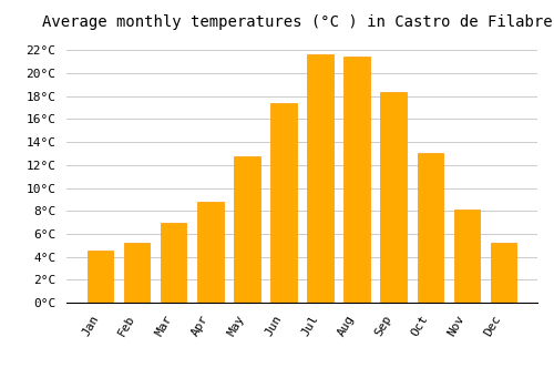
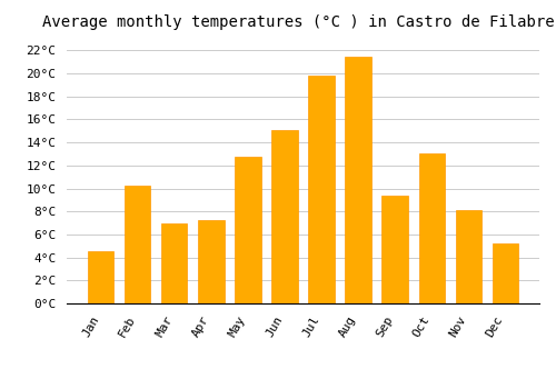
Feb: 5.2°C -> 10.2°C
Apr: 8.8°C -> 7.2°C
Jun: 17.4°C -> 15.1°C
Jul: 21.6°C -> 19.8°C
Sep: 18.4°C -> 9.4°C
